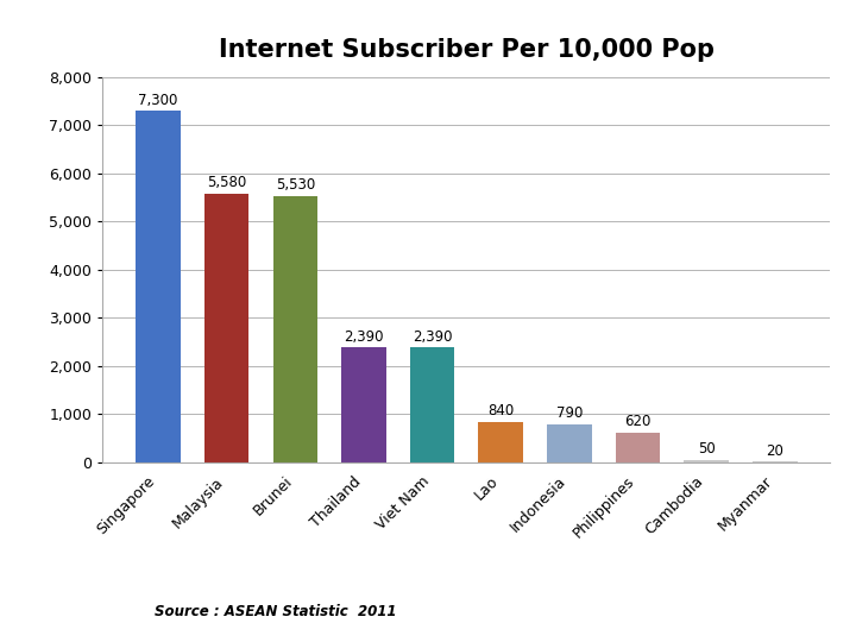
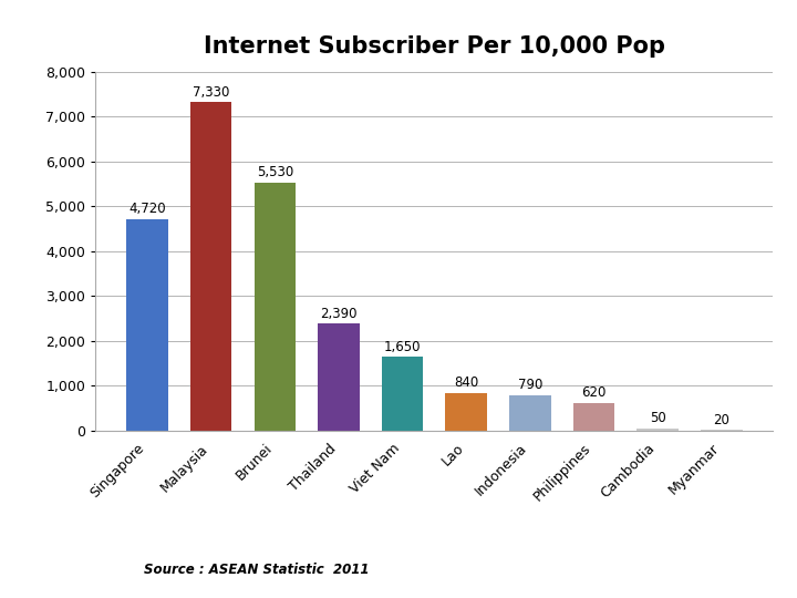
Singapore: 7,300 -> 4,720
Malaysia: 5,580 -> 7,330
Viet Nam: 2,390 -> 1,650
